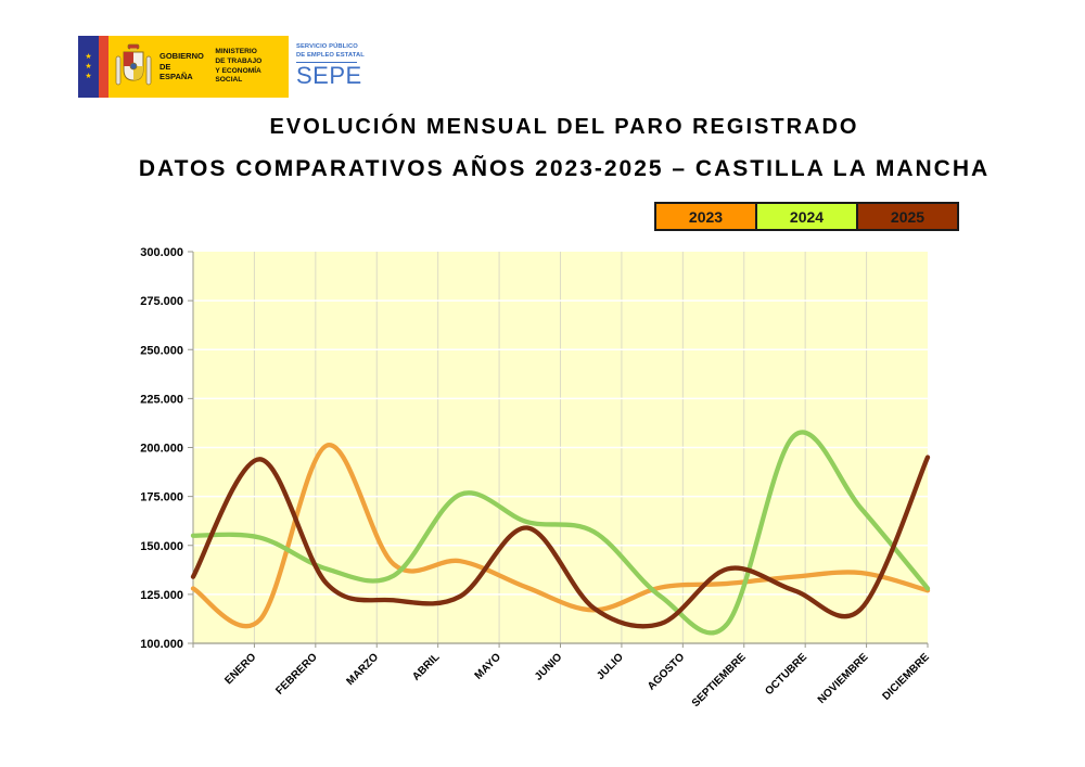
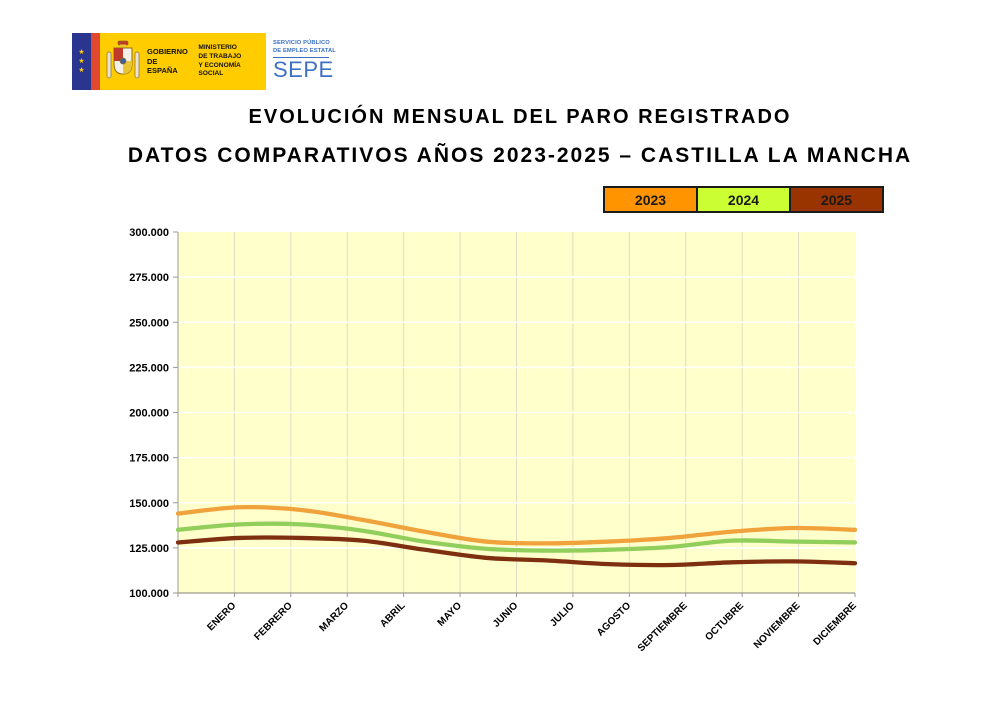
2023/ENERO: 128000 -> 144000
2024/ENERO: 155000 -> 135000
2025/ENERO: 134000 -> 128000
2023/FEBRERO: 112000 -> 148000
2024/FEBRERO: 154000 -> 138000
2025/FEBRERO: 194000 -> 130000
2023/MARZO: 201000 -> 146000
2025/ABRIL: 122000 -> 129000
2023/MAYO: 142000 -> 134000
2024/MAYO: 176000 -> 128000
2024/JUNIO: 162000 -> 124000
2025/JUNIO: 159000 -> 120000
2023/JULIO: 117000 -> 128000
2024/JULIO: 157000 -> 124000
2025/AGOSTO: 110000 -> 116000
2024/SEPTIEMBRE: 110000 -> 126000
2025/SEPTIEMBRE: 138000 -> 116000
2024/OCTUBRE: 206000 -> 129000
2025/OCTUBRE: 127000 -> 117000
2024/NOVIEMBRE: 169000 -> 128000
2023/DICIEMBRE: 127000 -> 135000
2025/DICIEMBRE: 195000 -> 116000
